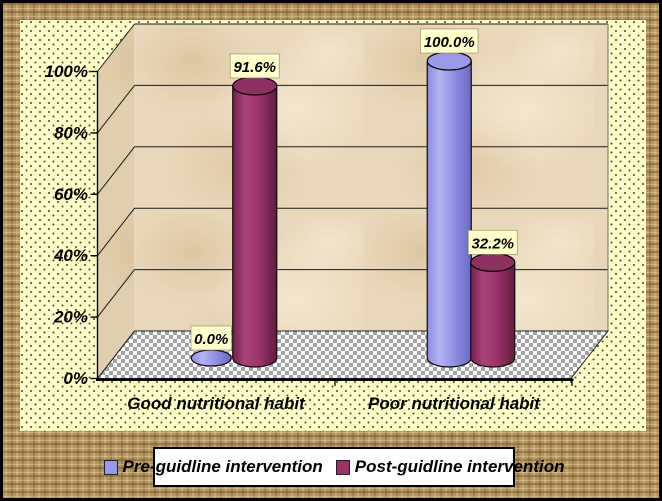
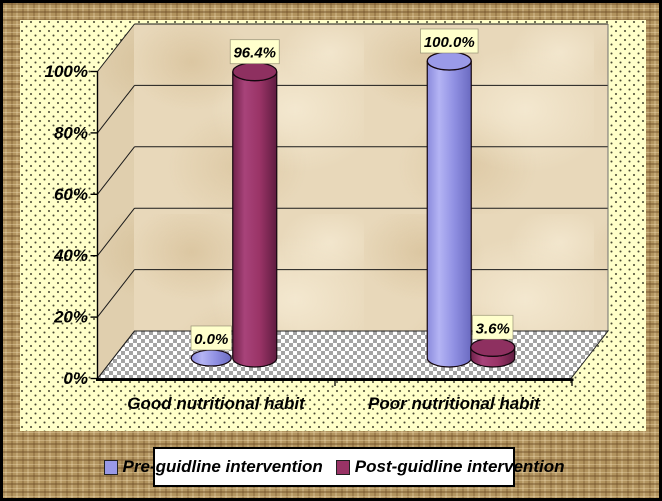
Post-guidline intervention/Good nutritional habit: 91.6% -> 96.4%
Post-guidline intervention/Poor nutritional habit: 32.2% -> 3.6%
